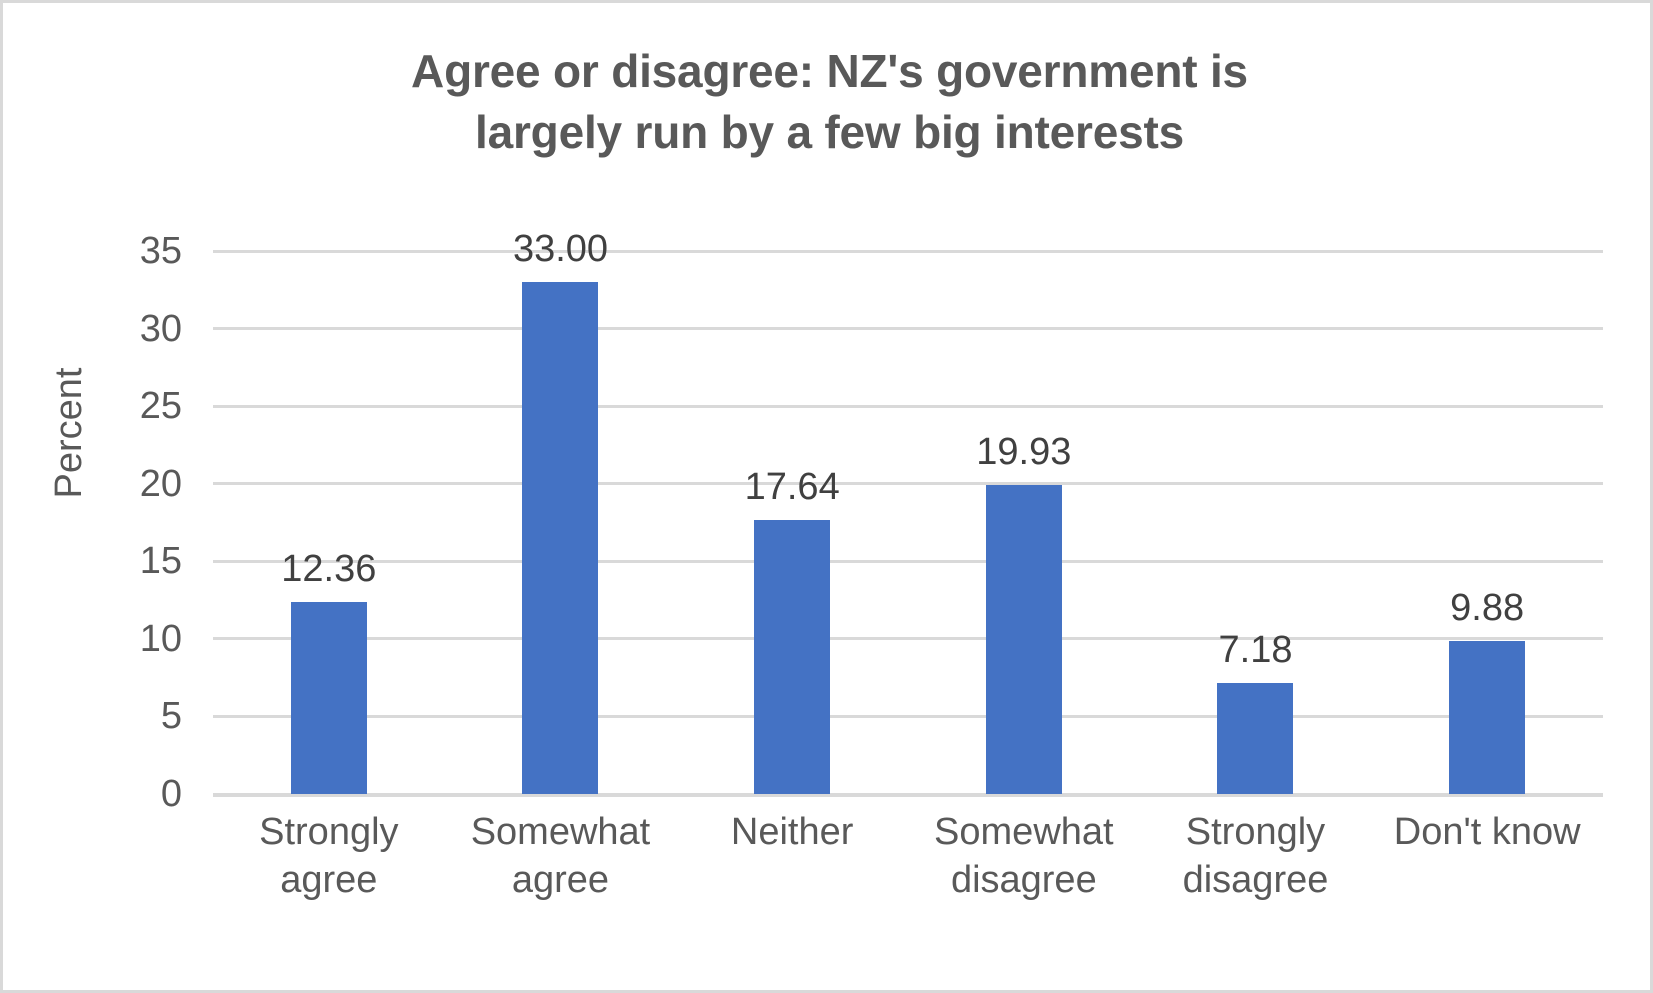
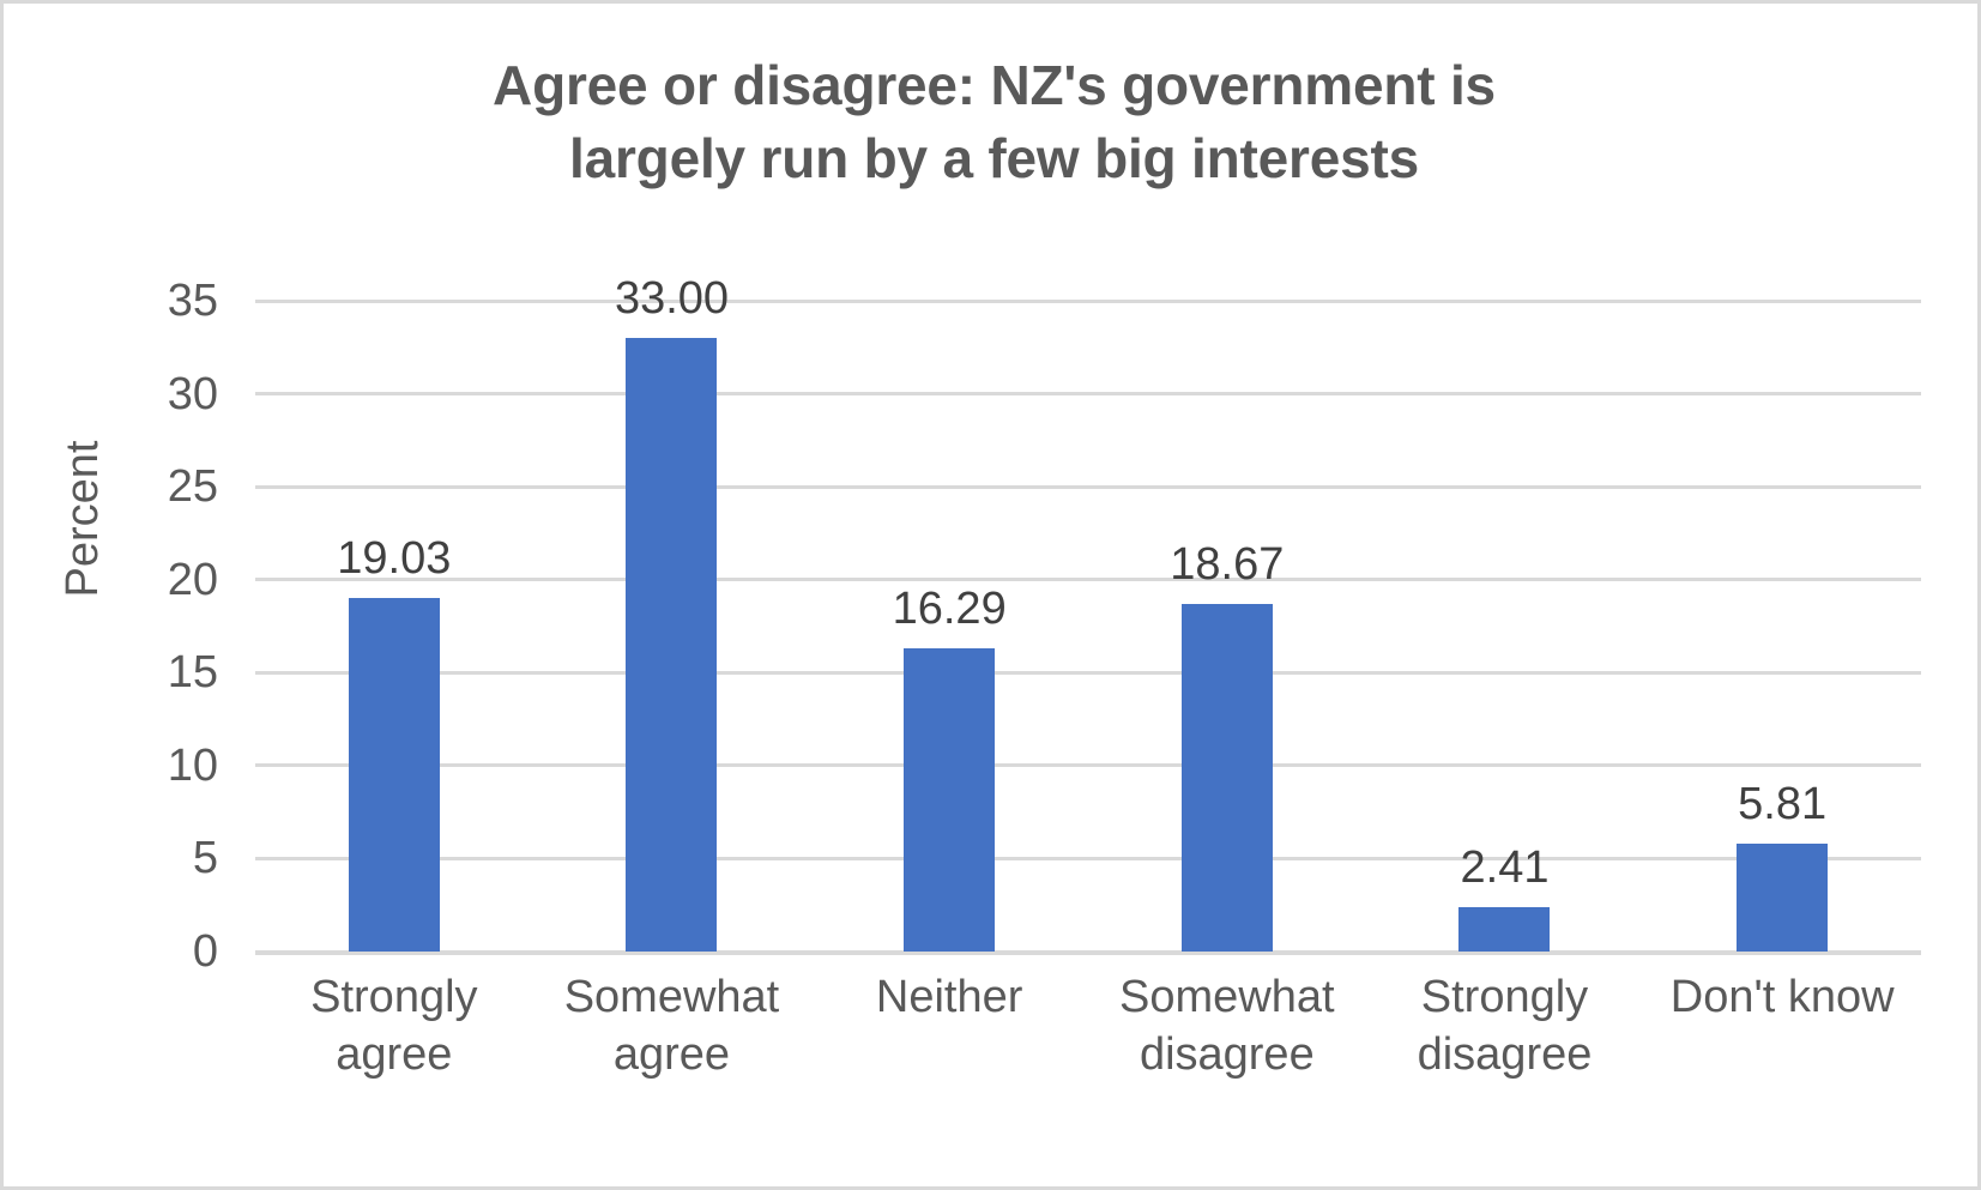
Strongly agree: 12.36 -> 19.03
Neither: 17.64 -> 16.29
Somewhat disagree: 19.93 -> 18.67
Strongly disagree: 7.18 -> 2.41
Don't know: 9.88 -> 5.81
